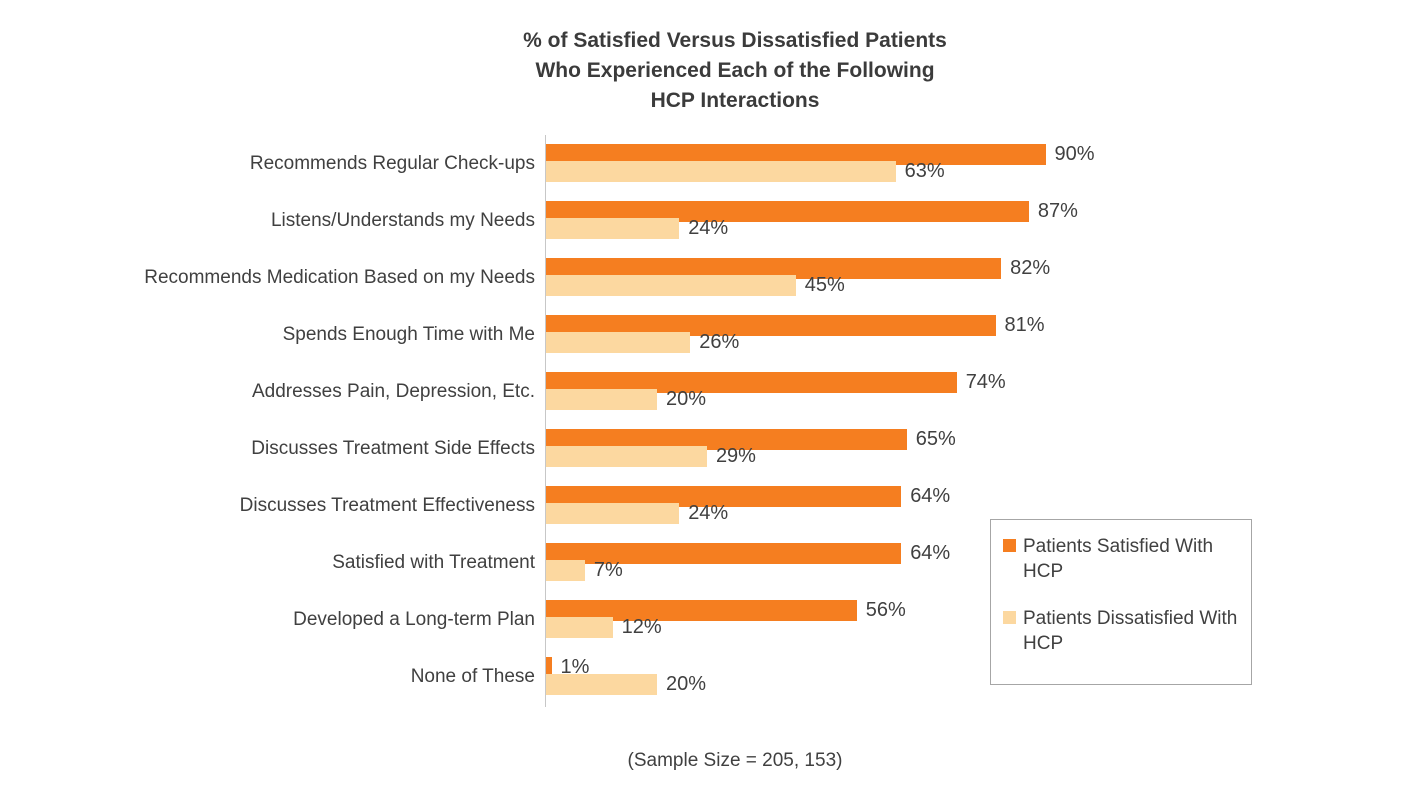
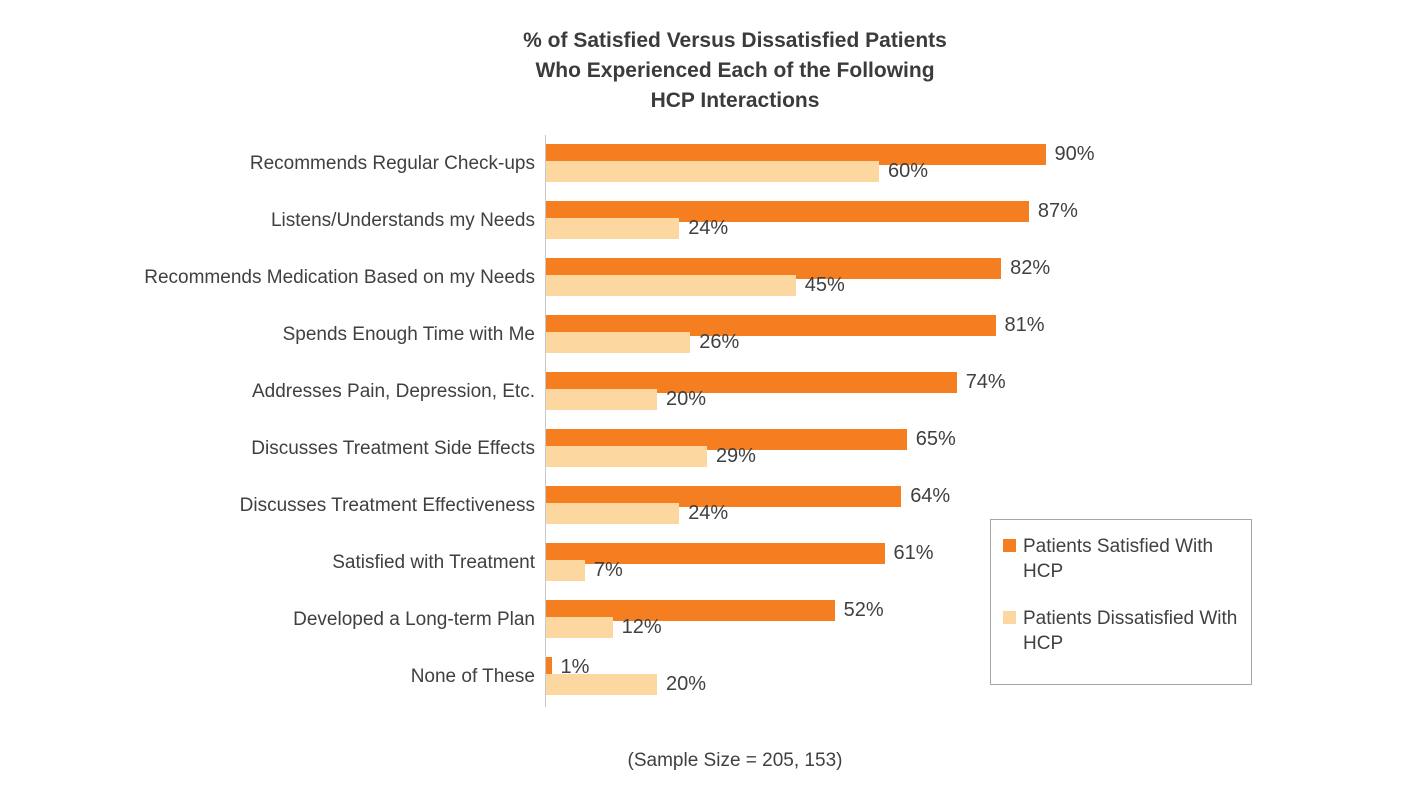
Patients Dissatisfied With HCP/Recommends Regular Check-ups: 63% -> 60%
Patients Satisfied With HCP/Satisfied with Treatment: 64% -> 61%
Patients Satisfied With HCP/Developed a Long-term Plan: 56% -> 52%
